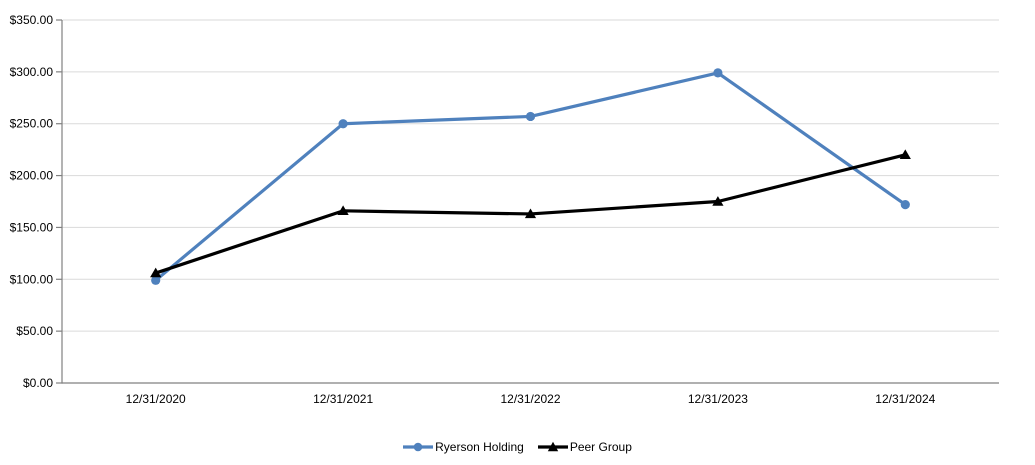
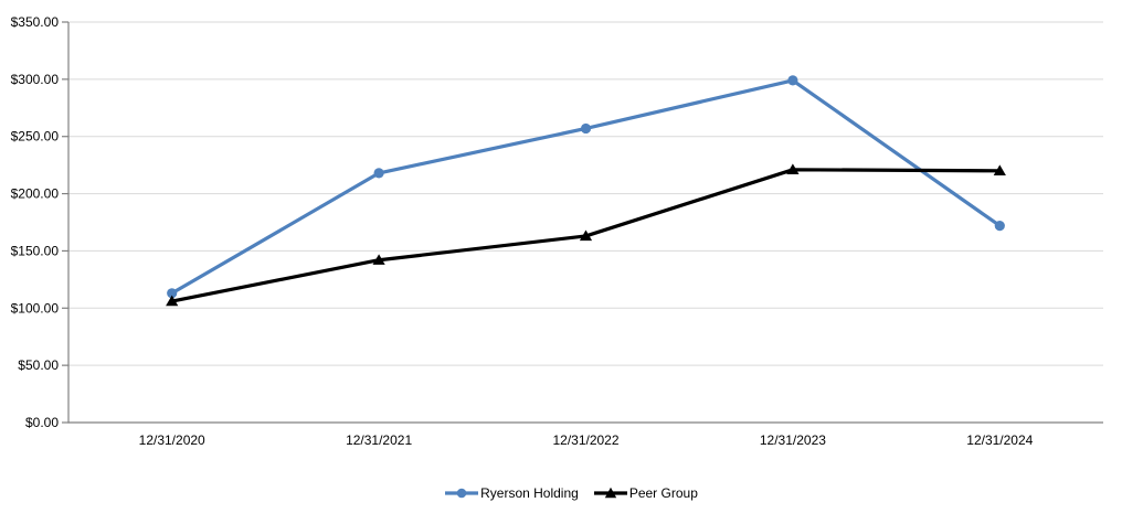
Ryerson Holding/12/31/2020: $99 -> $113
Ryerson Holding/12/31/2021: $250 -> $218
Peer Group/12/31/2021: $166 -> $142
Peer Group/12/31/2023: $175 -> $221
